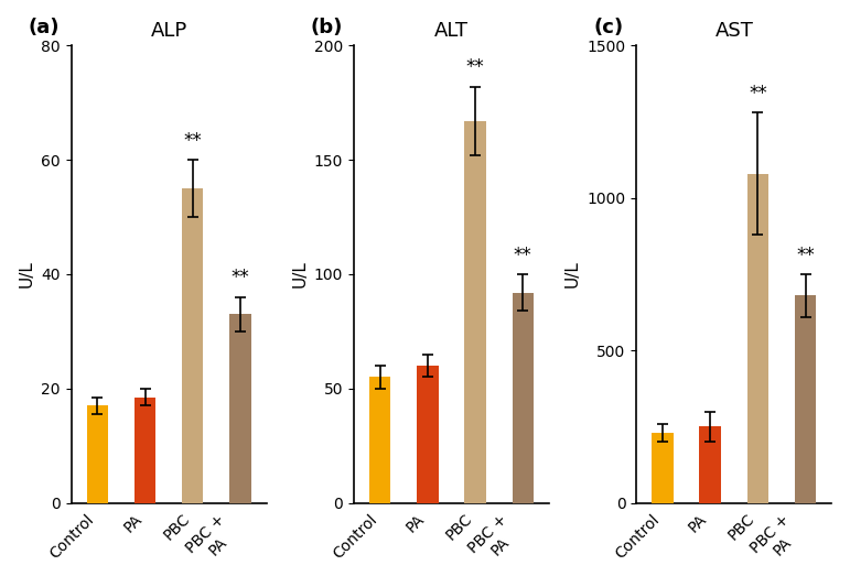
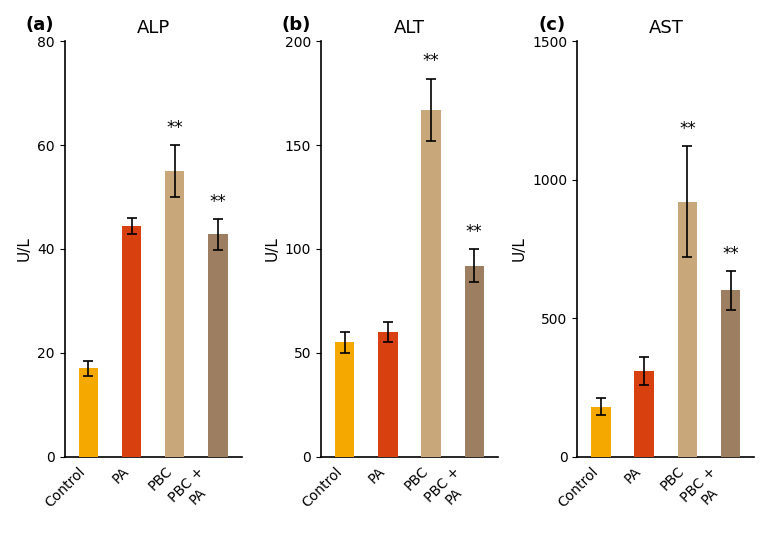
ALP/PA: 18.5 -> 44.4
ALP/PBC + PA: 33.0 -> 42.8
AST/Control: 230 -> 180
AST/PA: 250 -> 310
AST/PBC: 1080 -> 920
AST/PBC + PA: 680 -> 600
